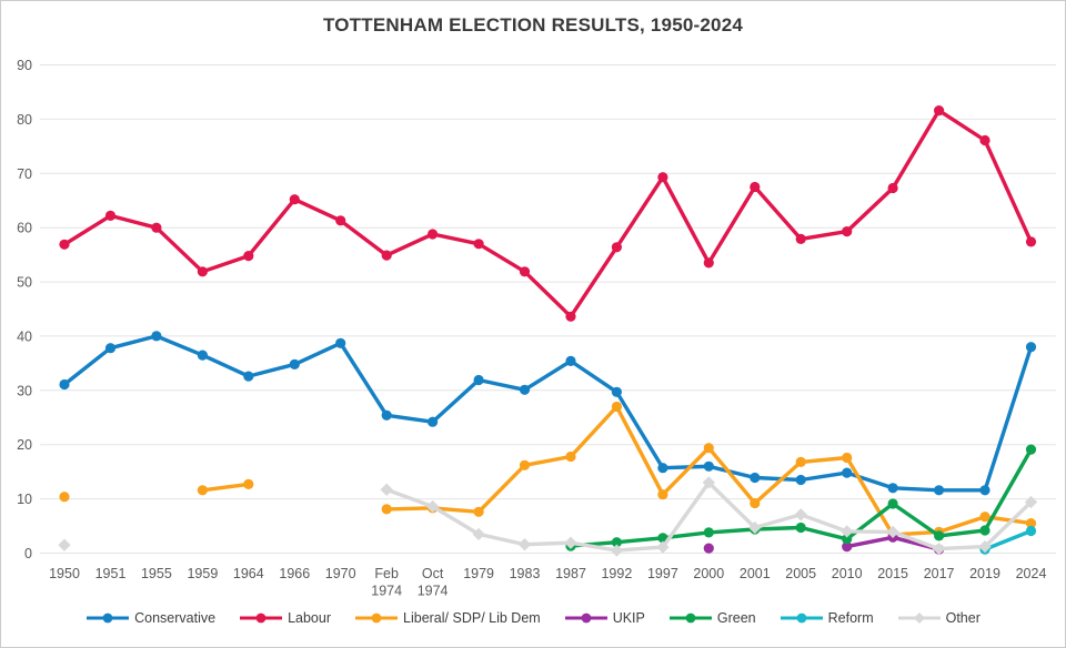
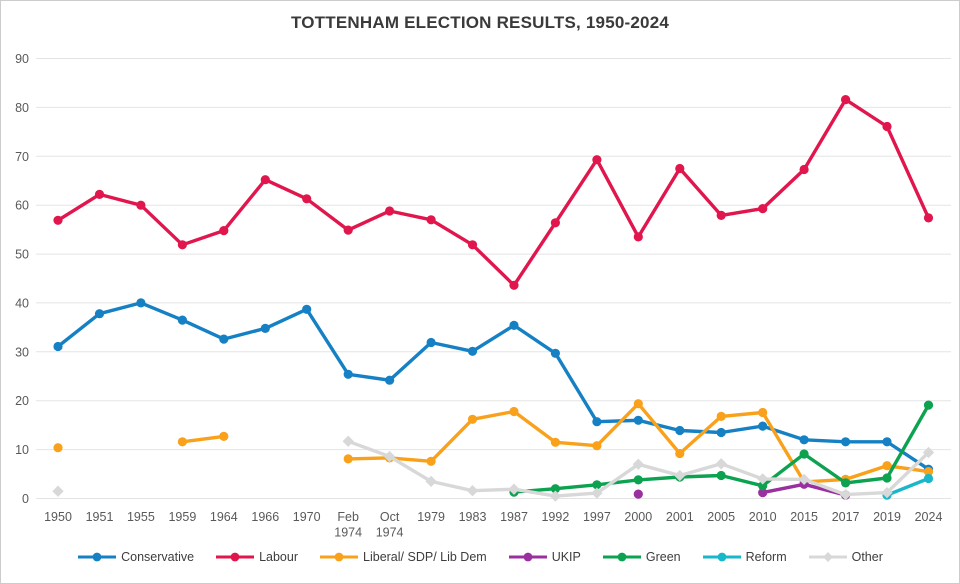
Liberal/ SDP/ Lib Dem/1992: 27 -> 12
Other/2000: 13 -> 7
Conservative/2024: 38 -> 6
